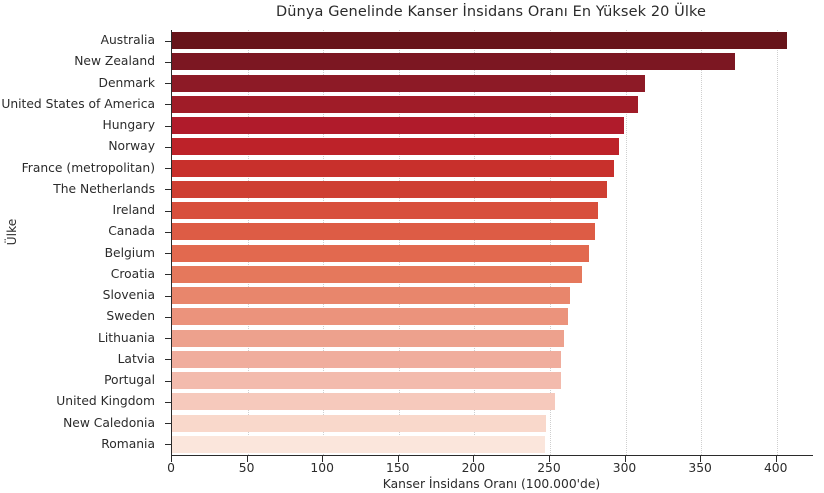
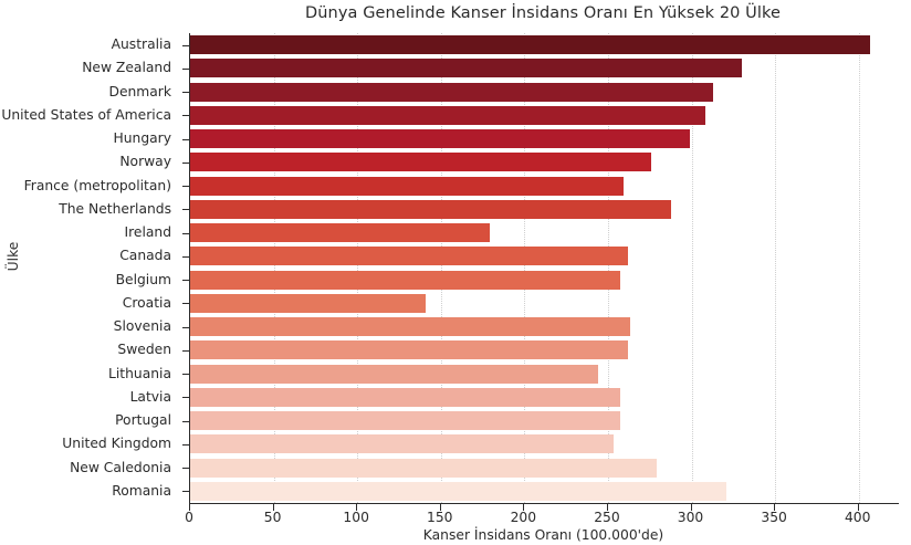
New Zealand: 373 -> 330
Norway: 296 -> 276
France (metropolitan): 293 -> 259
Ireland: 282 -> 179
Canada: 280 -> 262
Belgium: 276 -> 257
Croatia: 271 -> 141
Lithuania: 260 -> 244
New Caledonia: 248 -> 279
Romania: 247 -> 321
